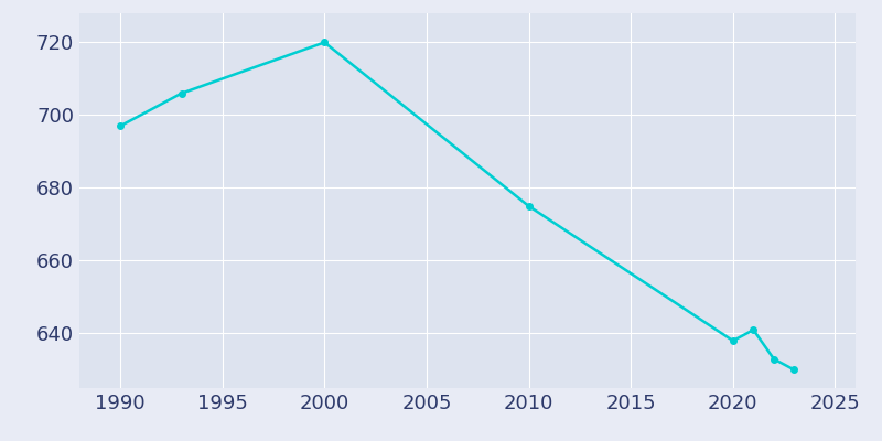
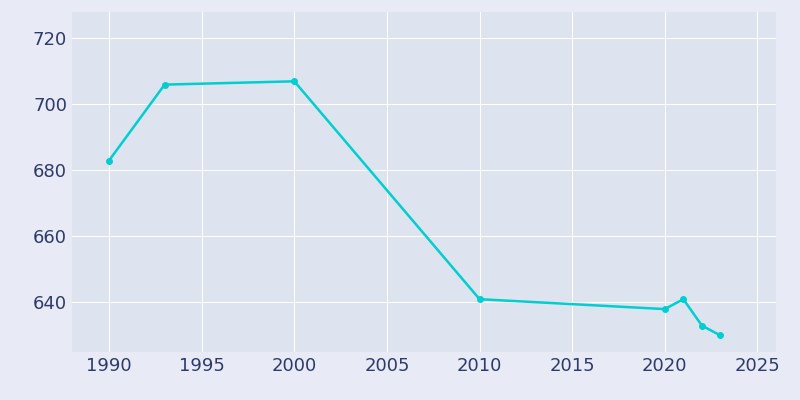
1990: 697 -> 683
2000: 720 -> 707
2010: 675 -> 641
